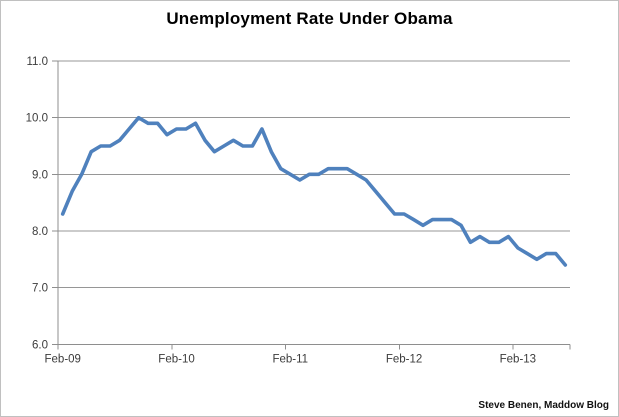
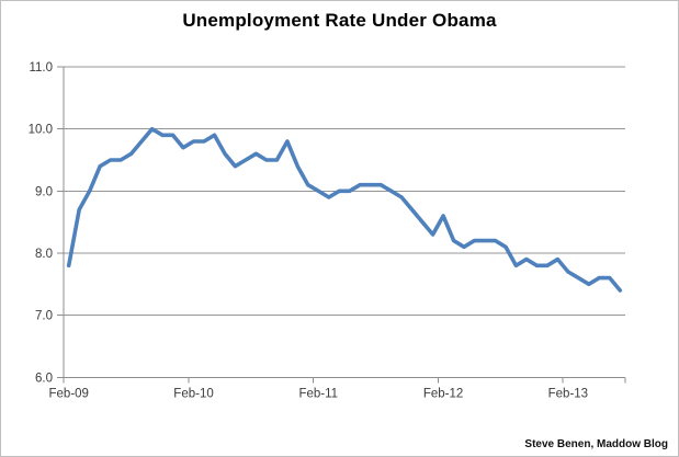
Feb-09: 8.3 -> 7.8
Feb-12: 8.3 -> 8.6
